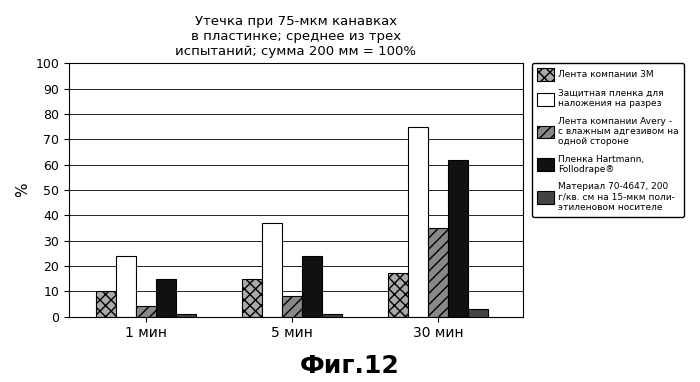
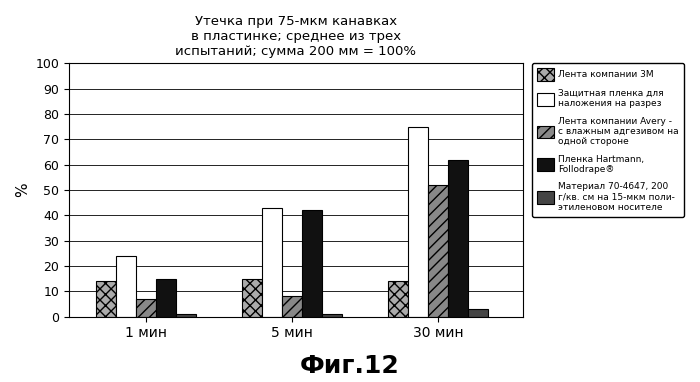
Лента компании 3М/1 мин: 10 -> 14
Лента компании Avery - с влажным адгезивом на одной стороне/1 мин: 4 -> 7
Защитная пленка для наложения на разрез/5 мин: 37 -> 43
Пленка Hartmann, Follodrape®/5 мин: 24 -> 42
Лента компании 3М/30 мин: 17 -> 14
Лента компании Avery - с влажным адгезивом на одной стороне/30 мин: 35 -> 52
